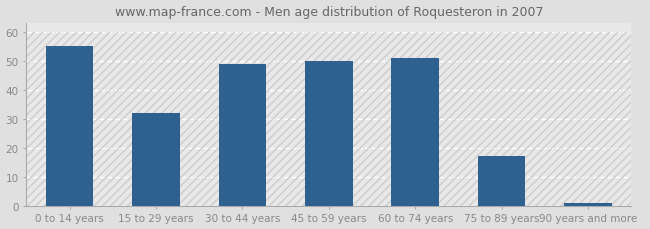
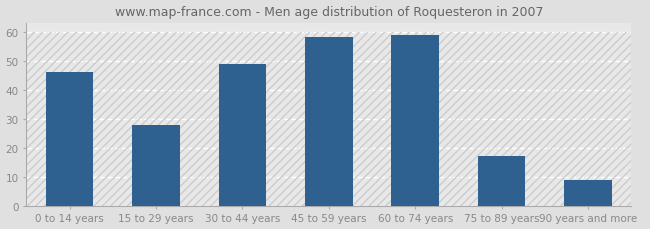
0 to 14 years: 55 -> 46
15 to 29 years: 32 -> 28
45 to 59 years: 50 -> 58
60 to 74 years: 51 -> 59
90 years and more: 1 -> 9
